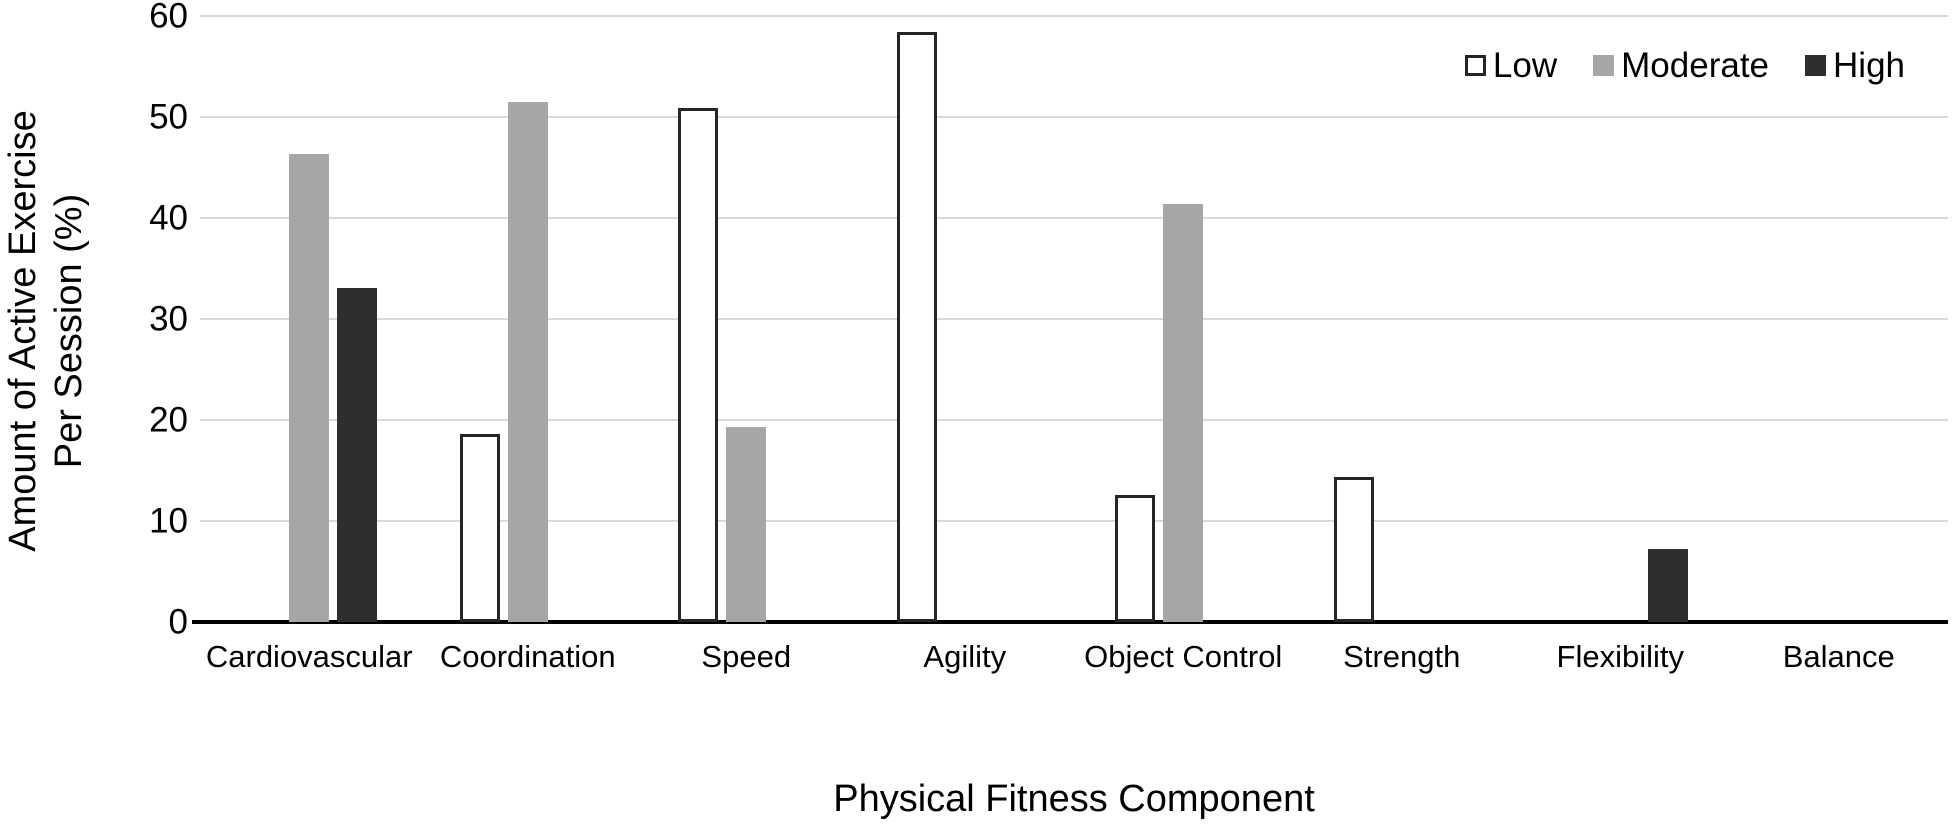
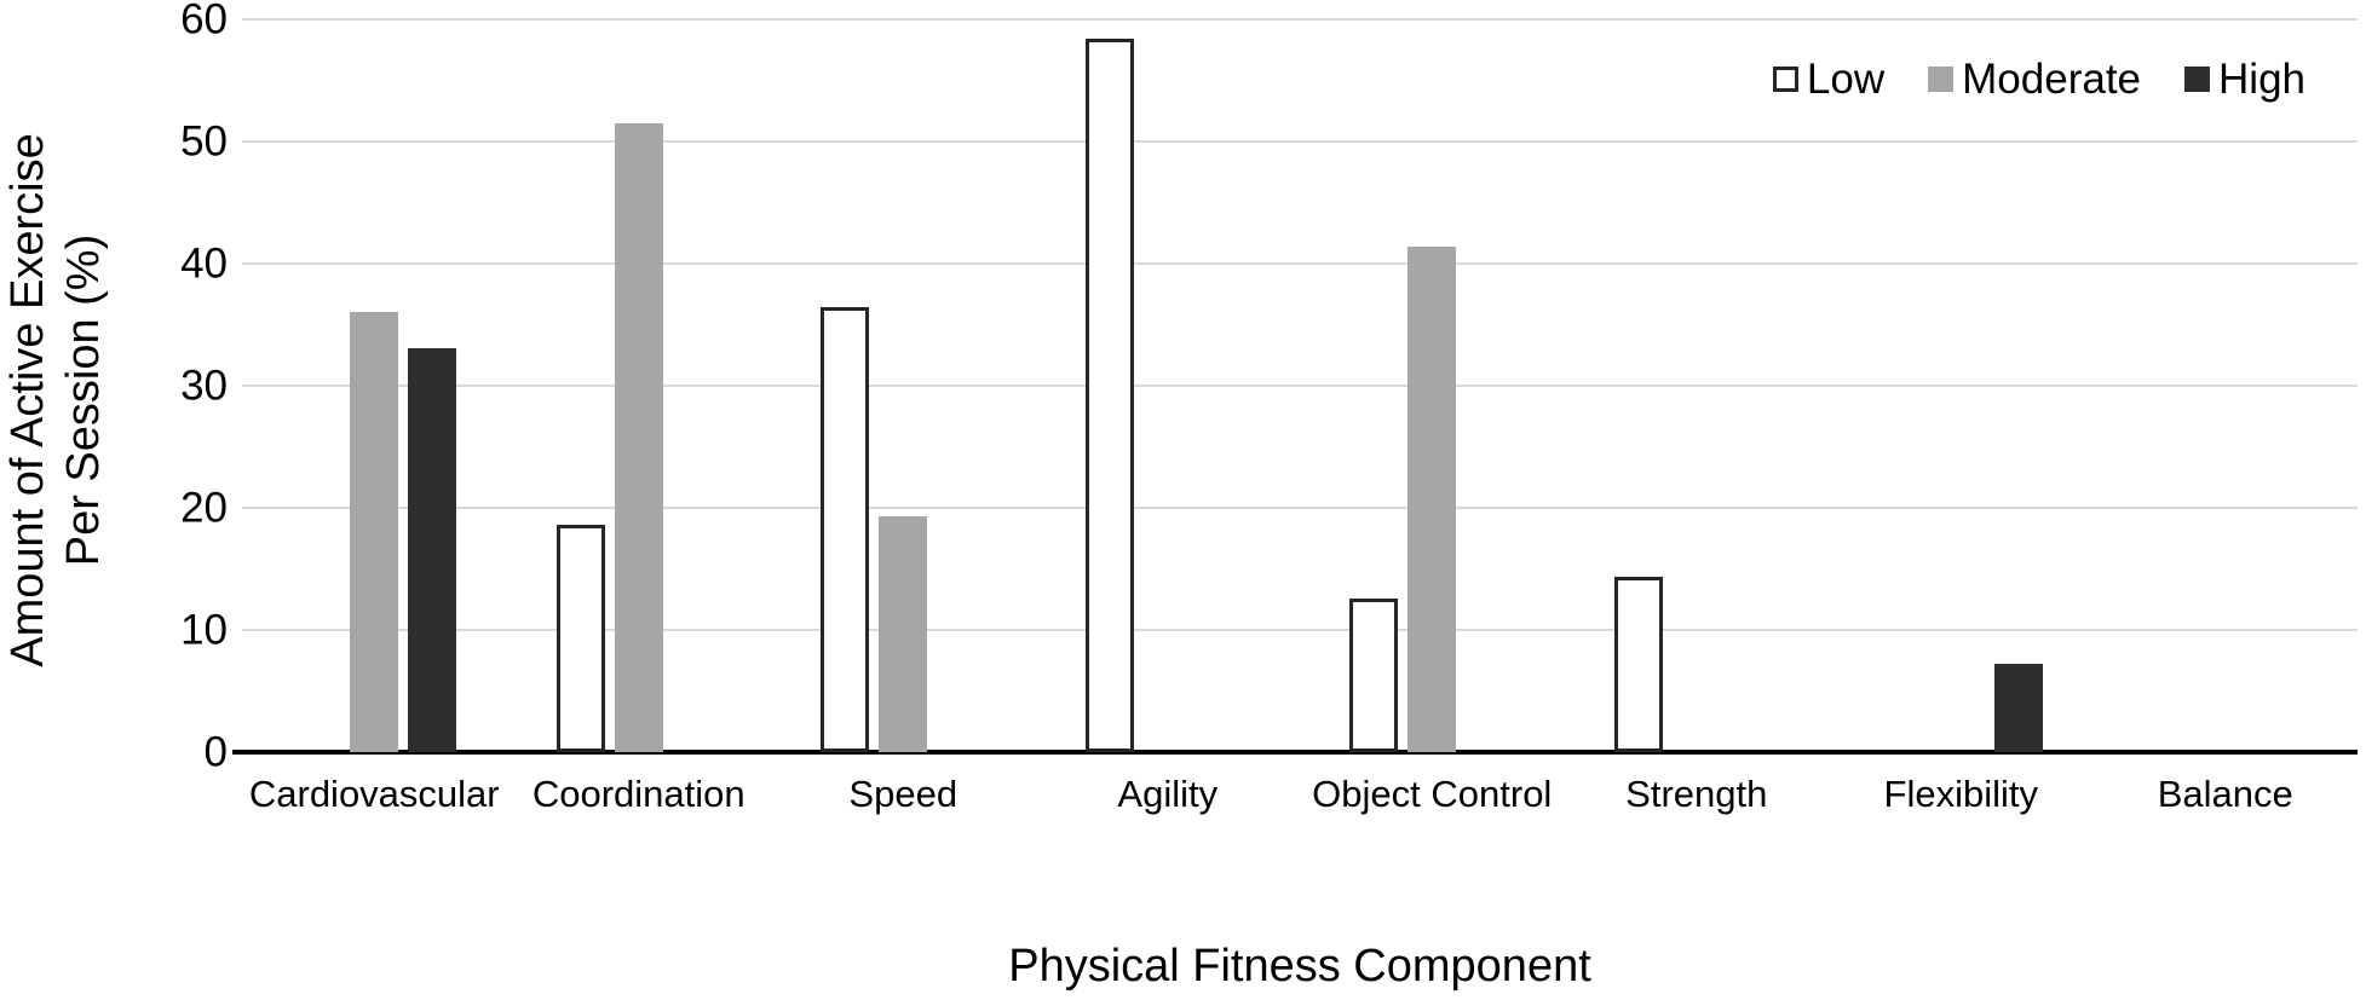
Moderate/Cardiovascular: 46.3 -> 36.0
Low/Speed: 50.9 -> 36.4
